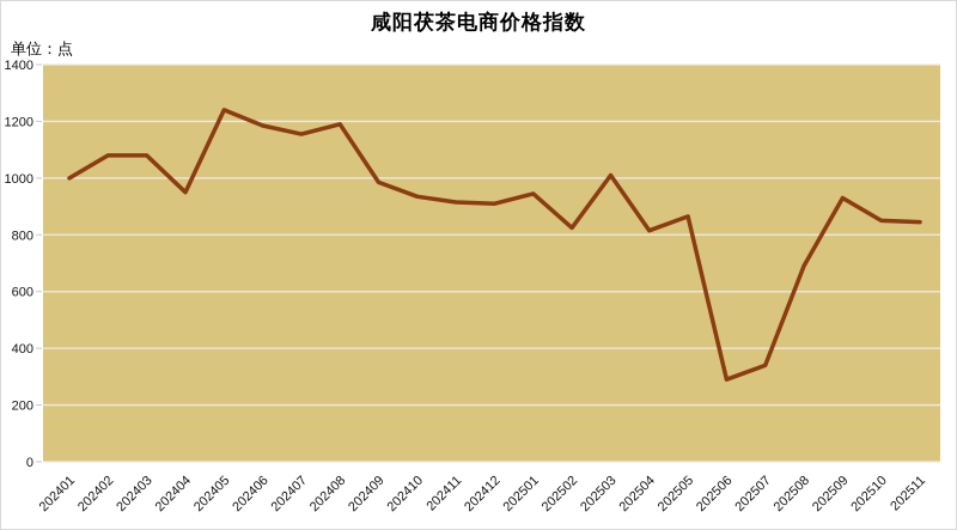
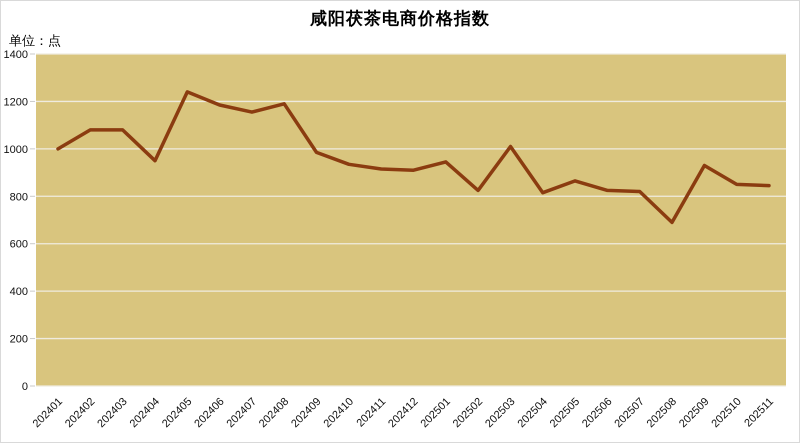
202506: 290 -> 820
202507: 340 -> 820
